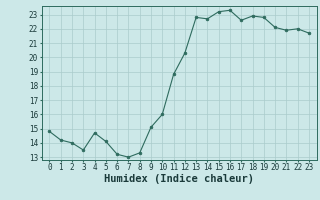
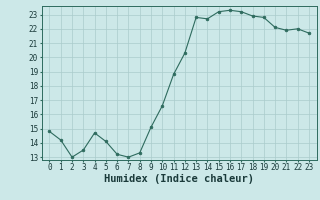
2: 14.0 -> 13.0
10: 16.0 -> 16.6
17: 22.6 -> 23.2
